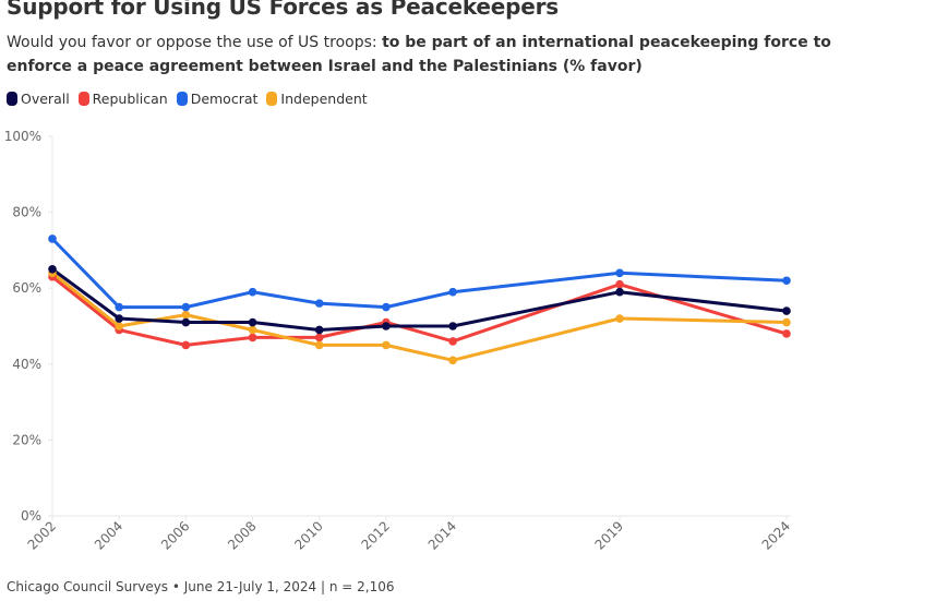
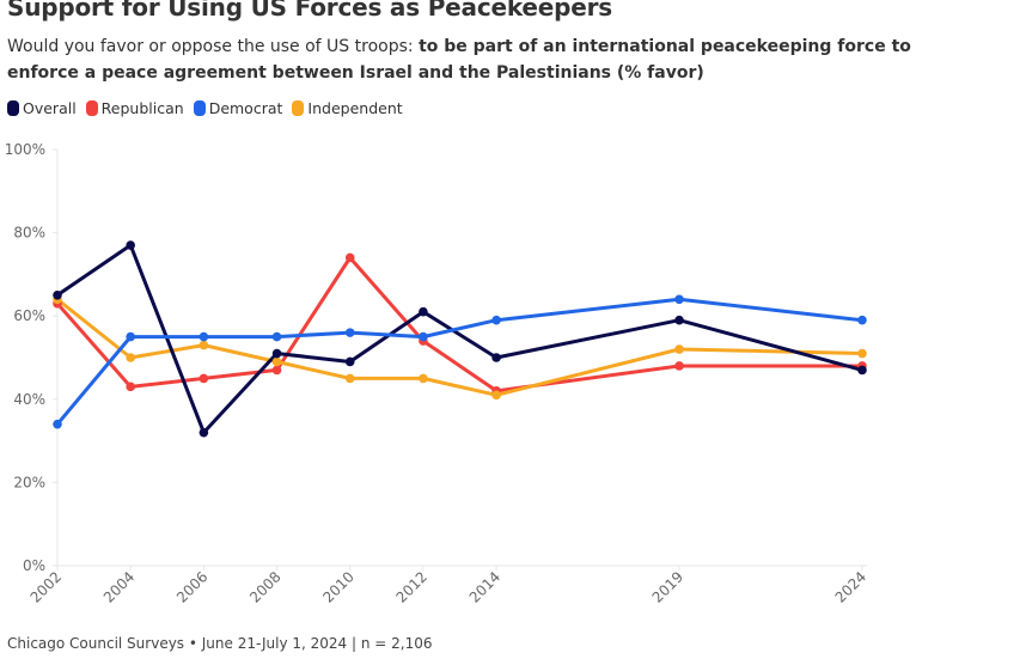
Democrat/2002: 73% -> 34%
Overall/2004: 52% -> 77%
Republican/2004: 49% -> 43%
Overall/2006: 51% -> 32%
Democrat/2008: 59% -> 55%
Republican/2010: 47% -> 74%
Overall/2012: 50% -> 61%
Republican/2012: 51% -> 54%
Republican/2014: 46% -> 42%
Republican/2019: 61% -> 48%
Overall/2024: 54% -> 47%
Democrat/2024: 62% -> 59%
